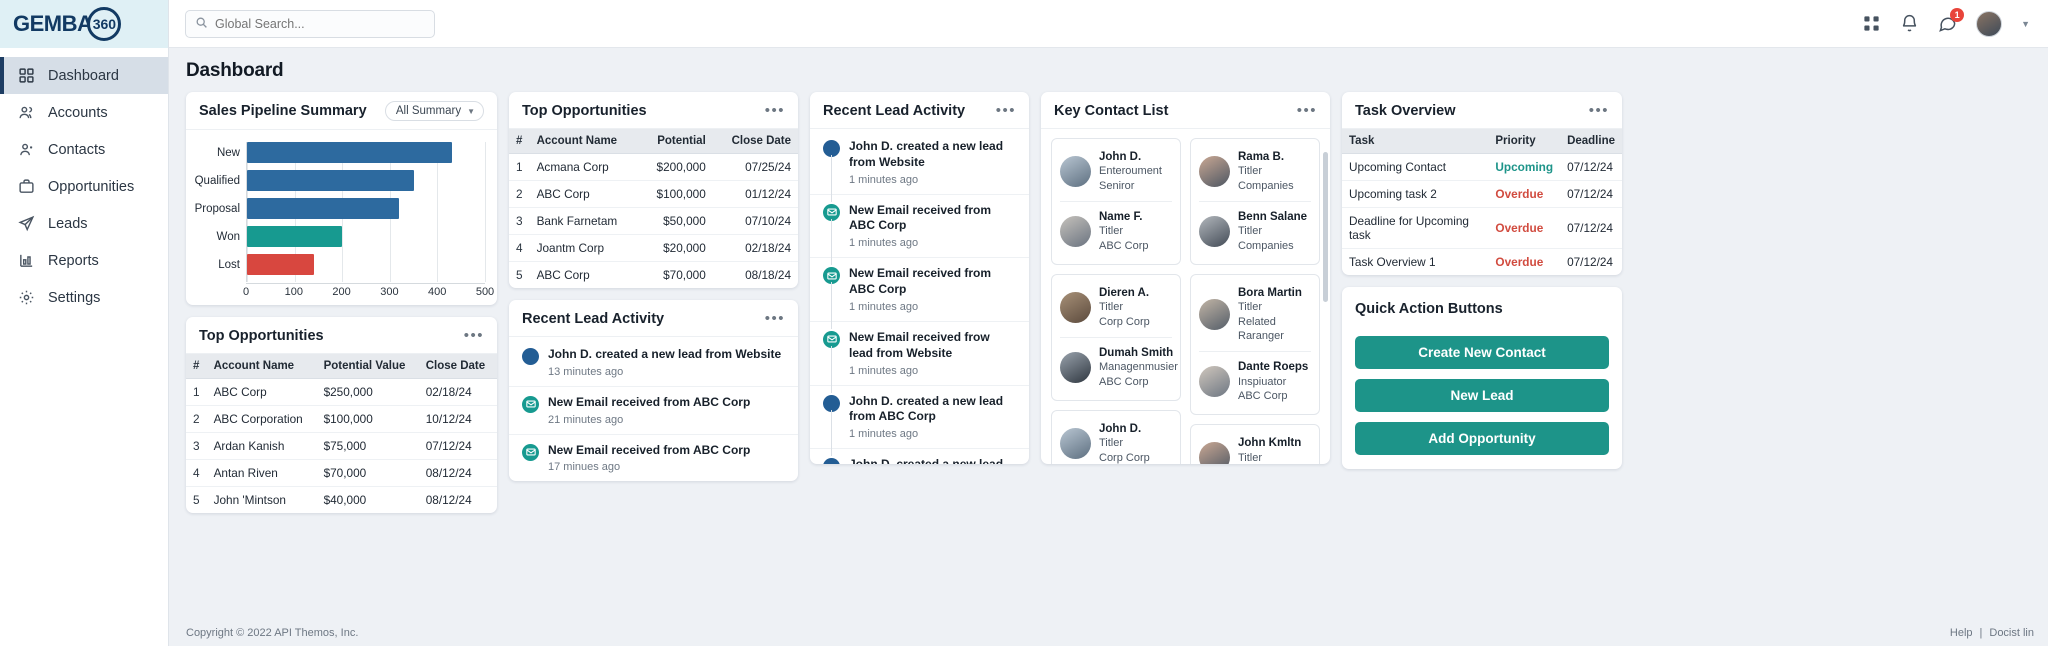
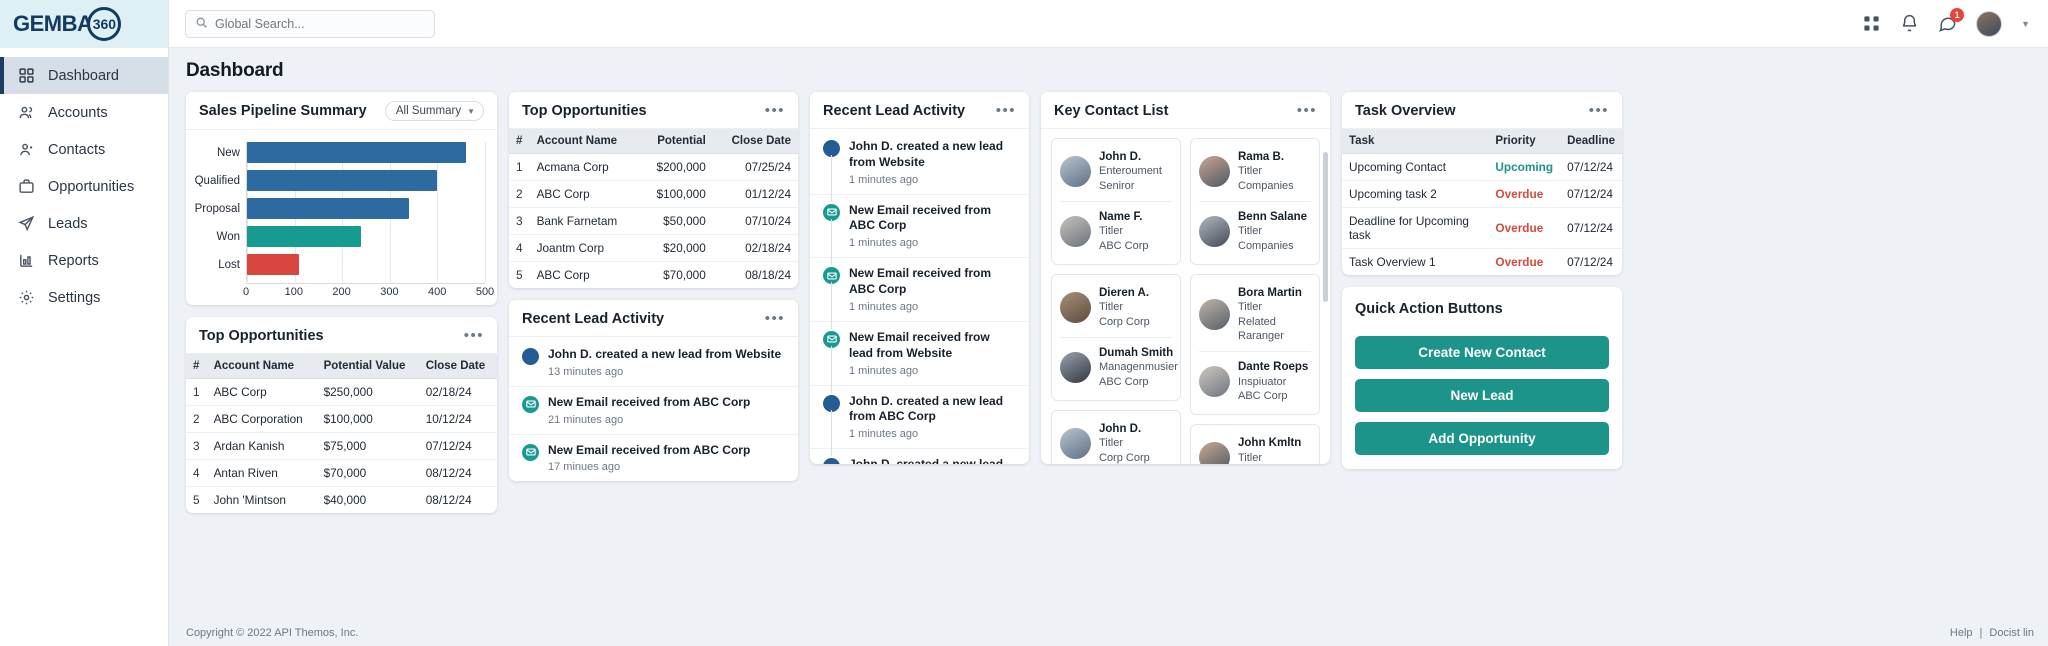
New: 430 -> 460
Qualified: 350 -> 400
Proposal: 320 -> 340
Won: 200 -> 240
Lost: 140 -> 110
